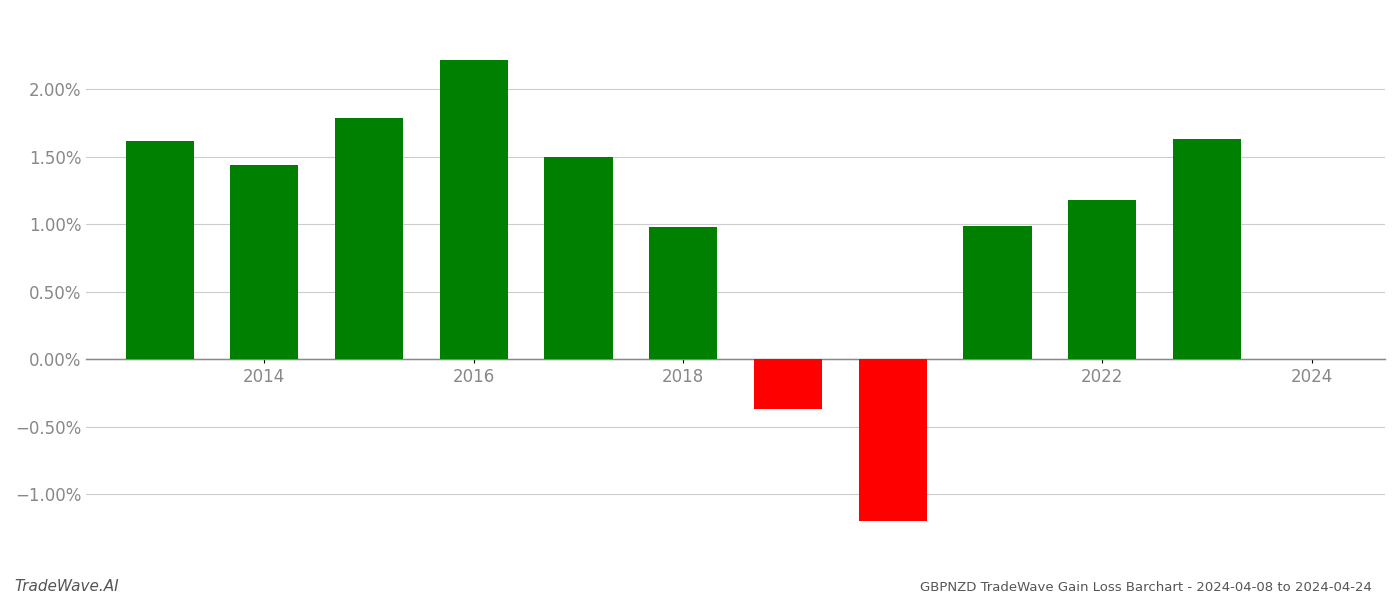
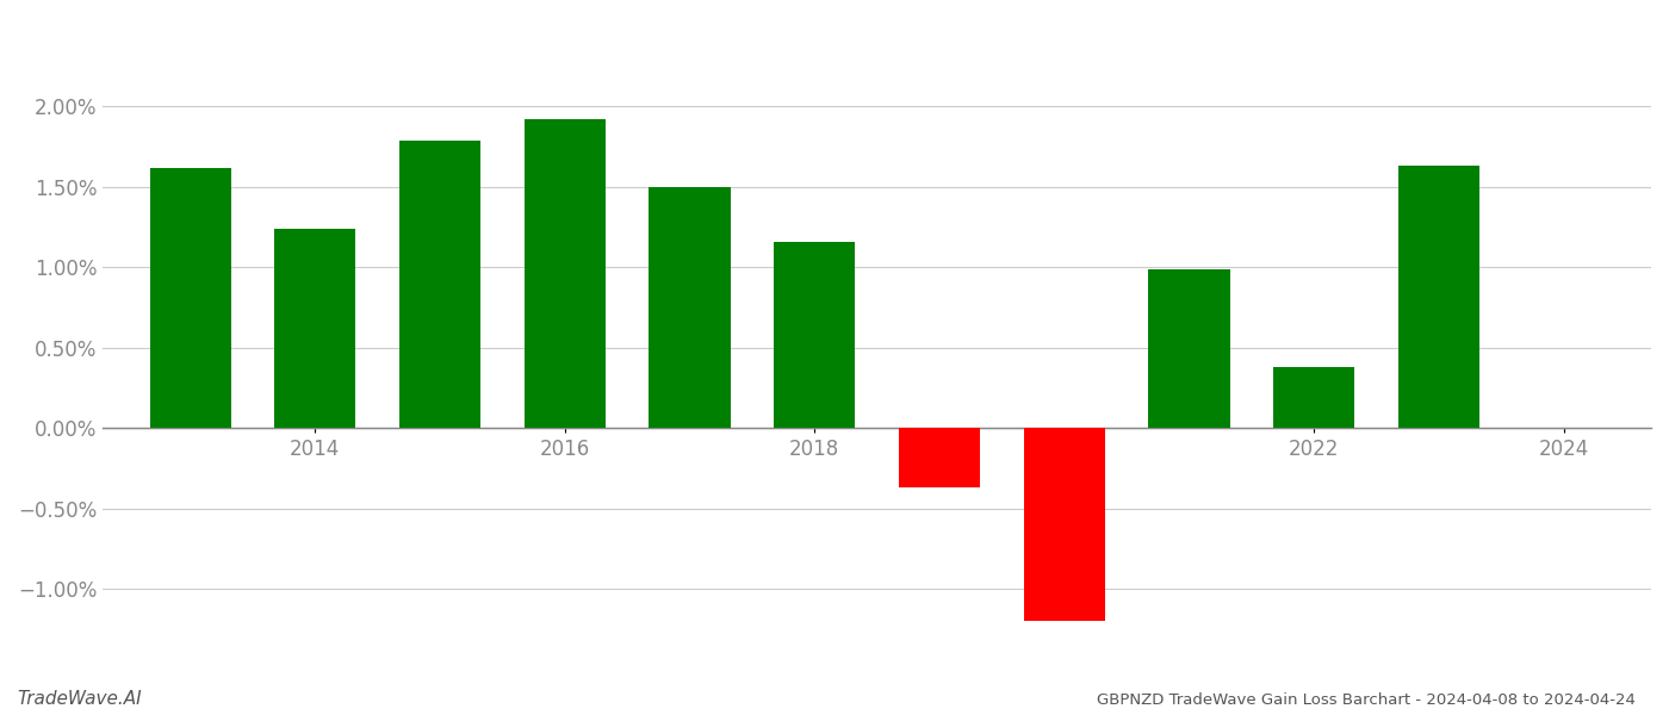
2014: 1.44% -> 1.24%
2016: 2.22% -> 1.92%
2018: 0.98% -> 1.16%
2022: 1.18% -> 0.38%
